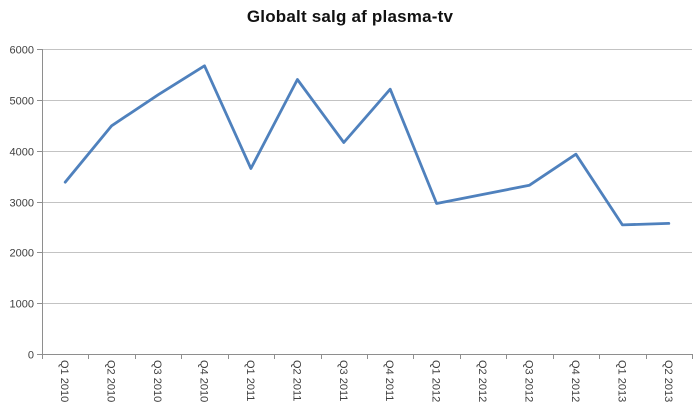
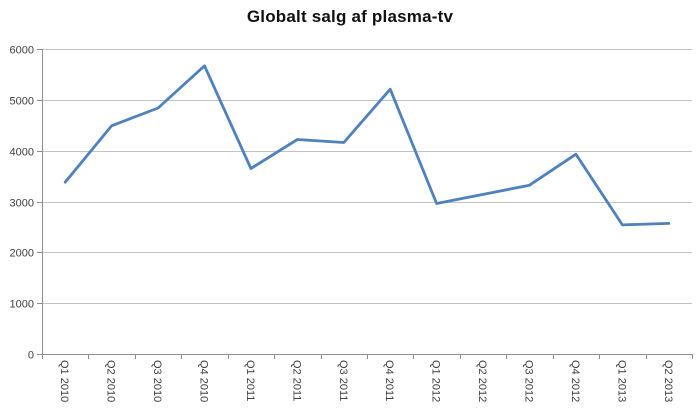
Q3 2010: 5100 -> 4800
Q2 2011: 5400 -> 4200
